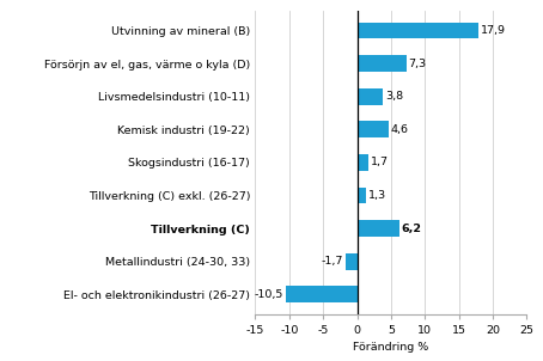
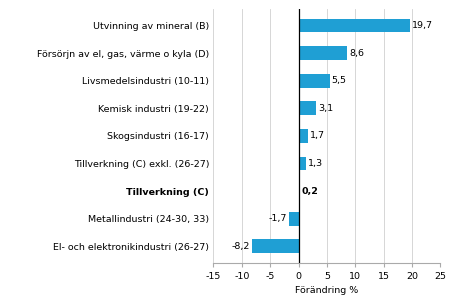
Utvinning av mineral (B): 17,9 -> 19,7
Försörjn av el, gas, värme o kyla (D): 7,3 -> 8,6
Livsmedelsindustri (10-11): 3,8 -> 5,5
Kemisk industri (19-22): 4,6 -> 3,1
Tillverkning (C): 6,2 -> 0,2
El- och elektronikindustri (26-27): -10,5 -> -8,2
